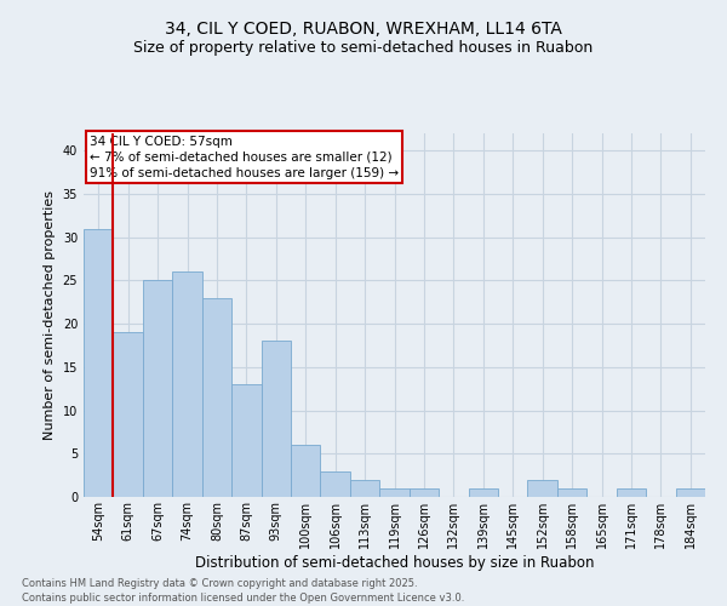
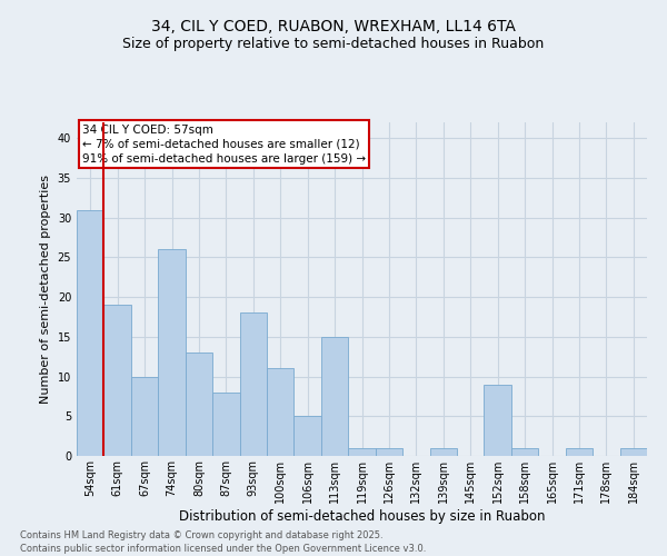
67sqm: 25 -> 10
80sqm: 23 -> 13
87sqm: 13 -> 8
100sqm: 6 -> 11
106sqm: 3 -> 5
113sqm: 2 -> 15
152sqm: 2 -> 9
